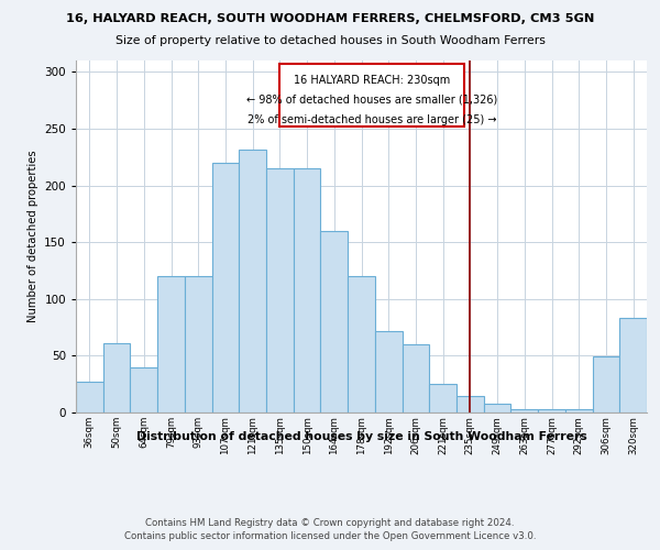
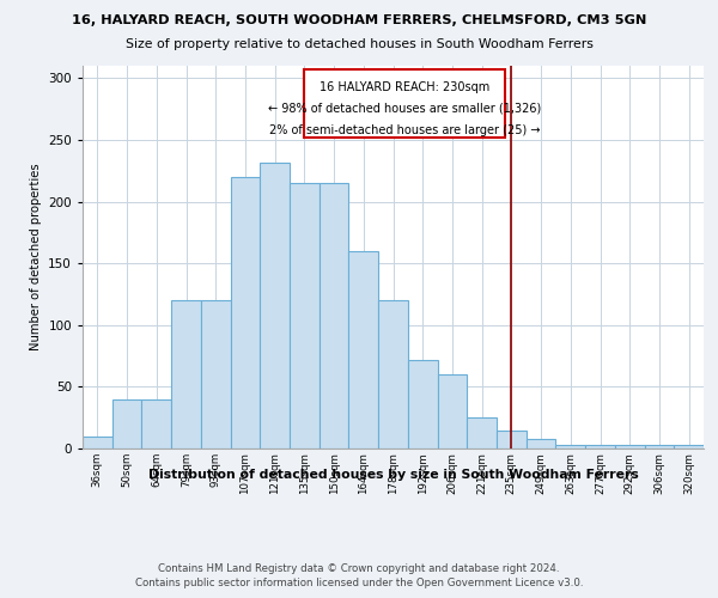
36sqm: 27 -> 10
50sqm: 61 -> 40
306sqm: 49 -> 3
320sqm: 83 -> 3
